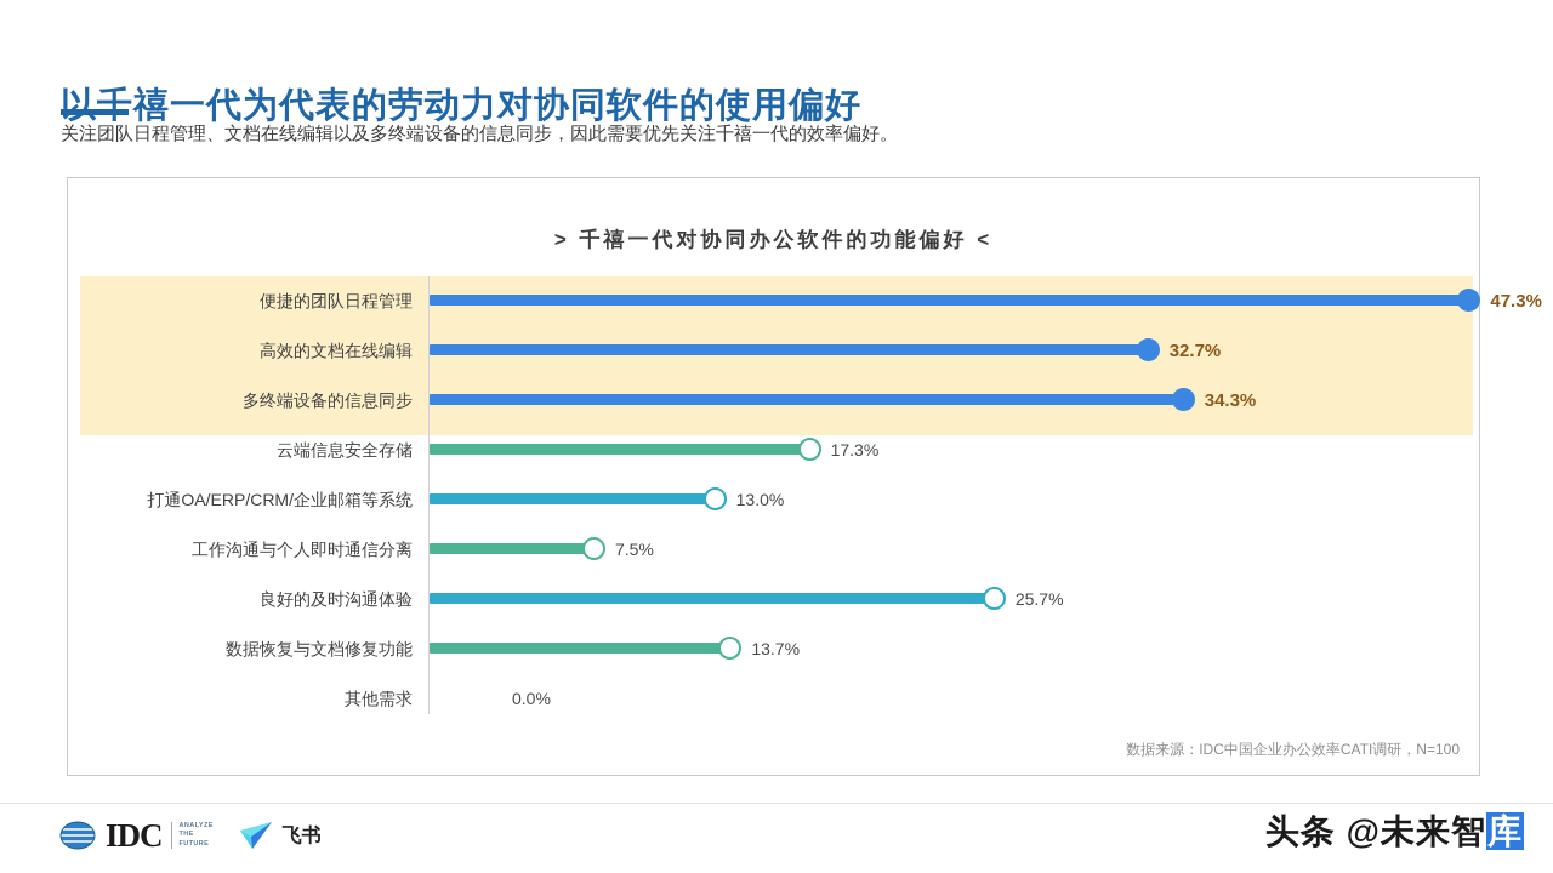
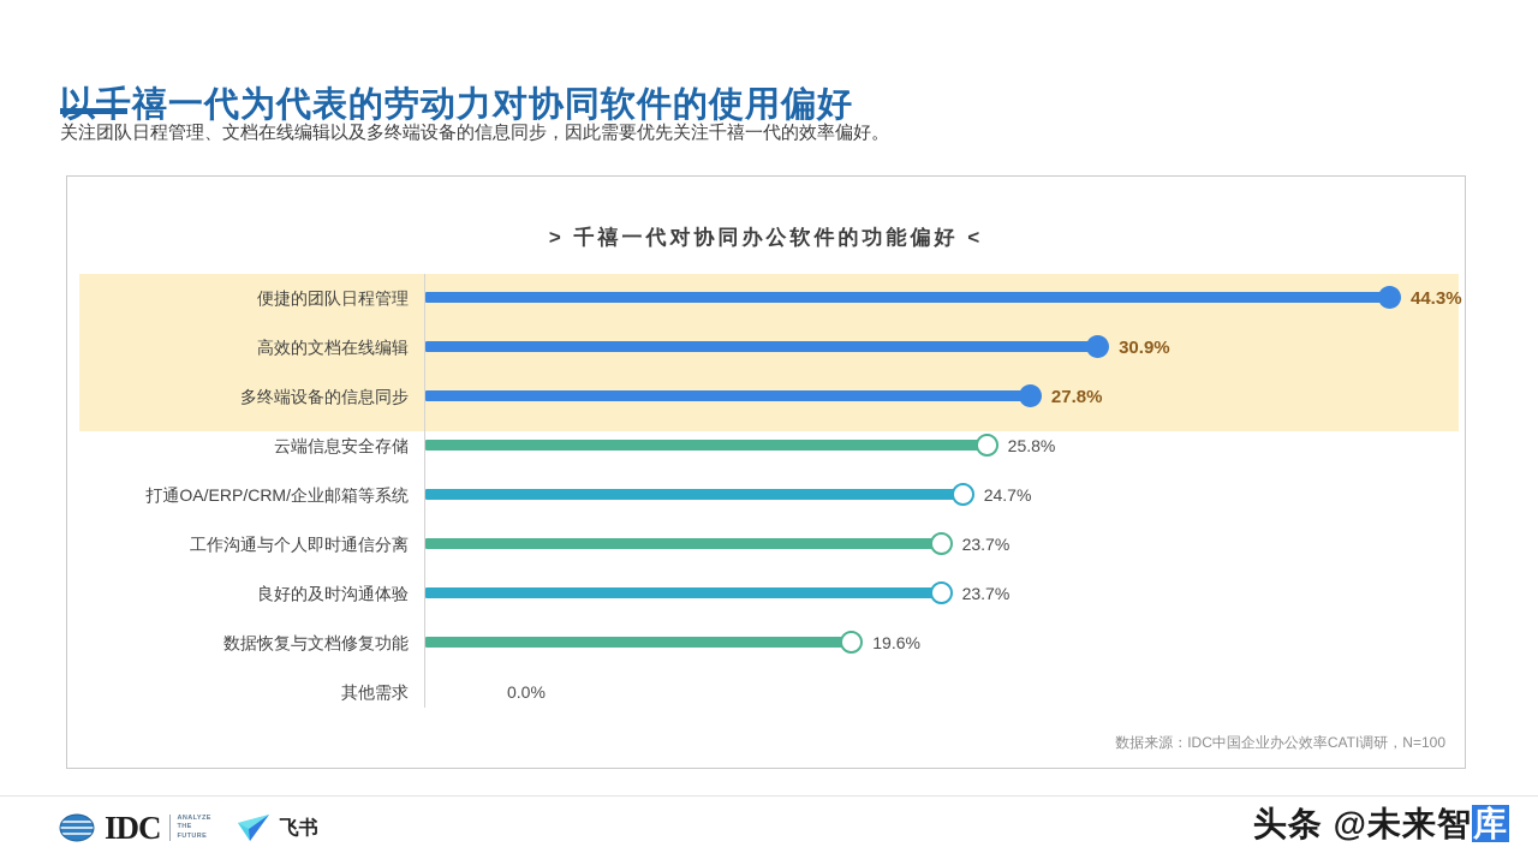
便捷的团队日程管理: 47.3% -> 44.3%
高效的文档在线编辑: 32.7% -> 30.9%
多终端设备的信息同步: 34.3% -> 27.8%
云端信息安全存储: 17.3% -> 25.8%
打通OA/ERP/CRM/企业邮箱等系统: 13.0% -> 24.7%
工作沟通与个人即时通信分离: 7.5% -> 23.7%
良好的及时沟通体验: 25.7% -> 23.7%
数据恢复与文档修复功能: 13.7% -> 19.6%
